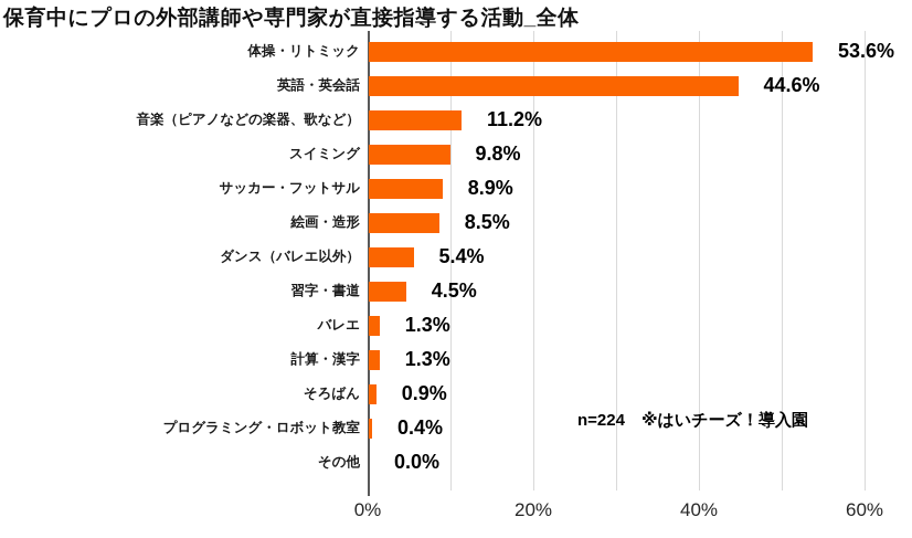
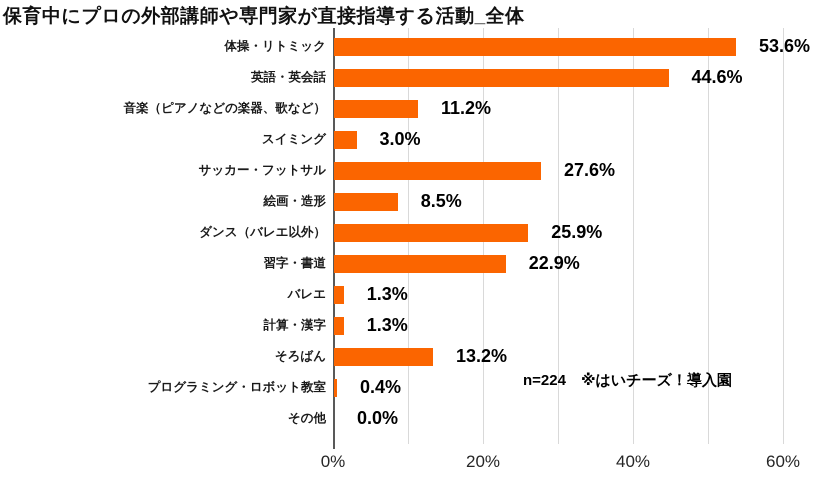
スイミング: 9.8% -> 3.0%
サッカー・フットサル: 8.9% -> 27.6%
ダンス（バレエ以外）: 5.4% -> 25.9%
習字・書道: 4.5% -> 22.9%
そろばん: 0.9% -> 13.2%
